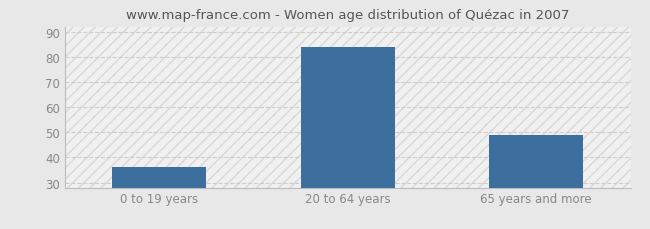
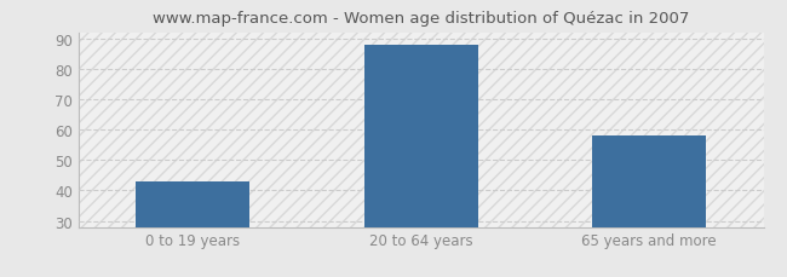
0 to 19 years: 36 -> 43
20 to 64 years: 84 -> 88
65 years and more: 49 -> 58
